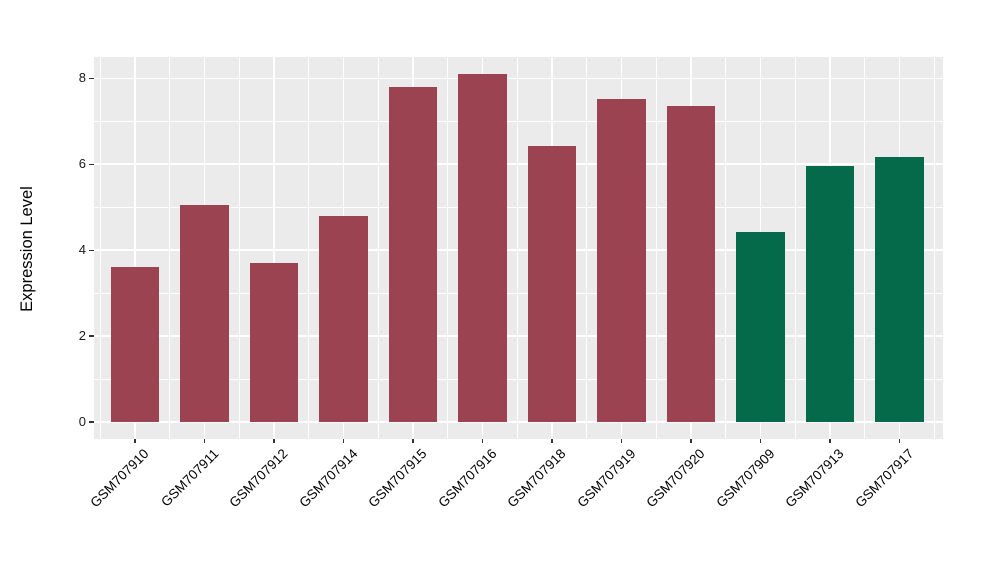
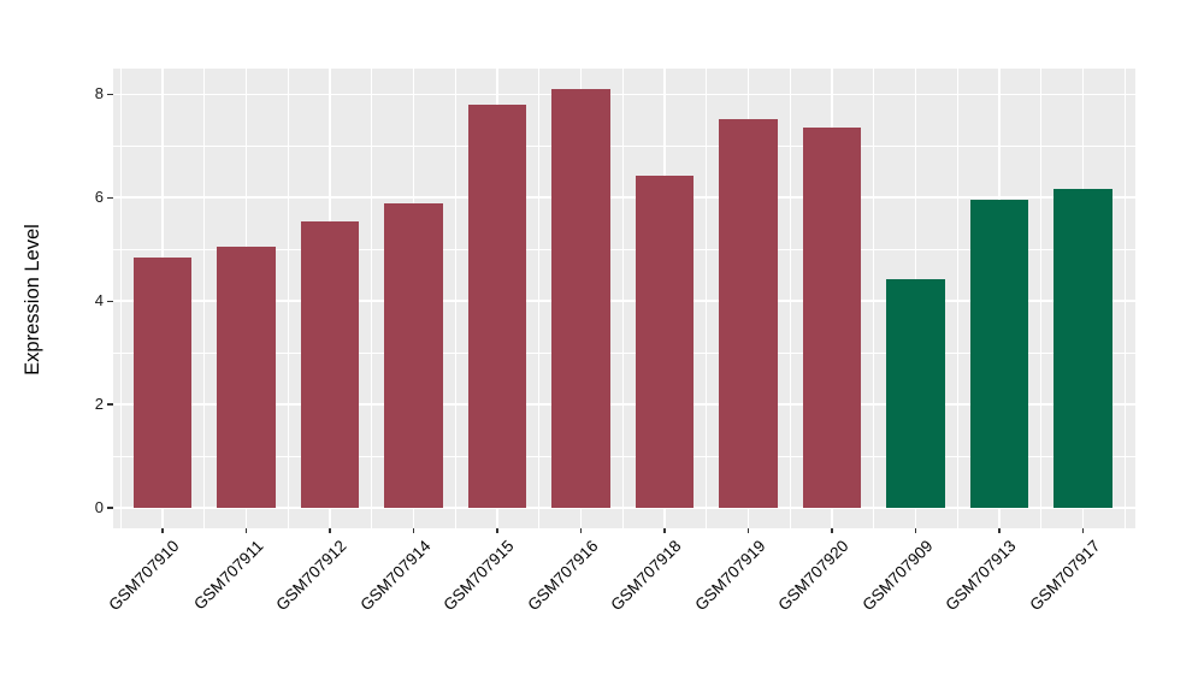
GSM707910: 3.6 -> 4.8
GSM707912: 3.7 -> 5.5
GSM707914: 4.8 -> 5.9
